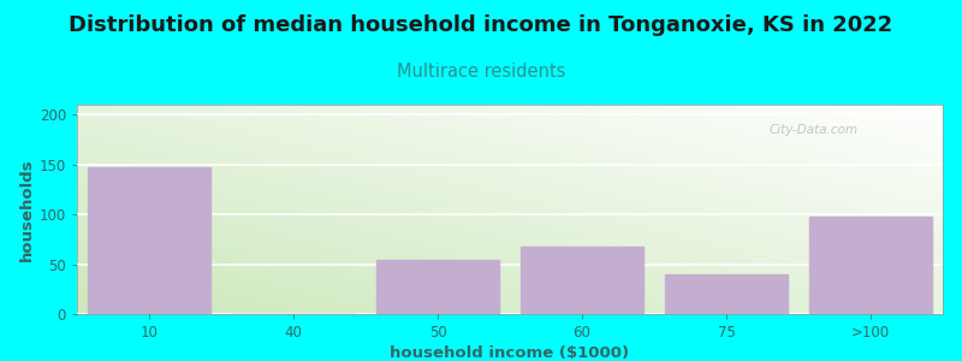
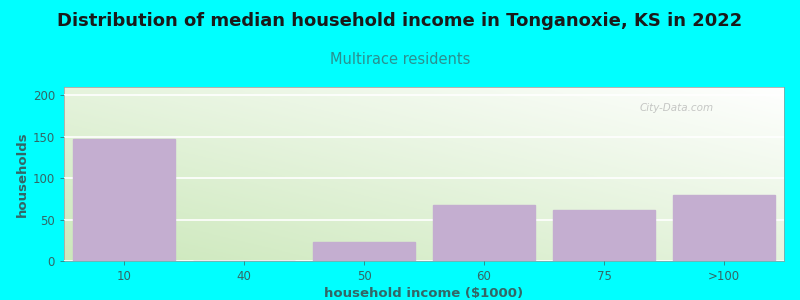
50: 54 -> 23
75: 40 -> 62
>100: 98 -> 80
